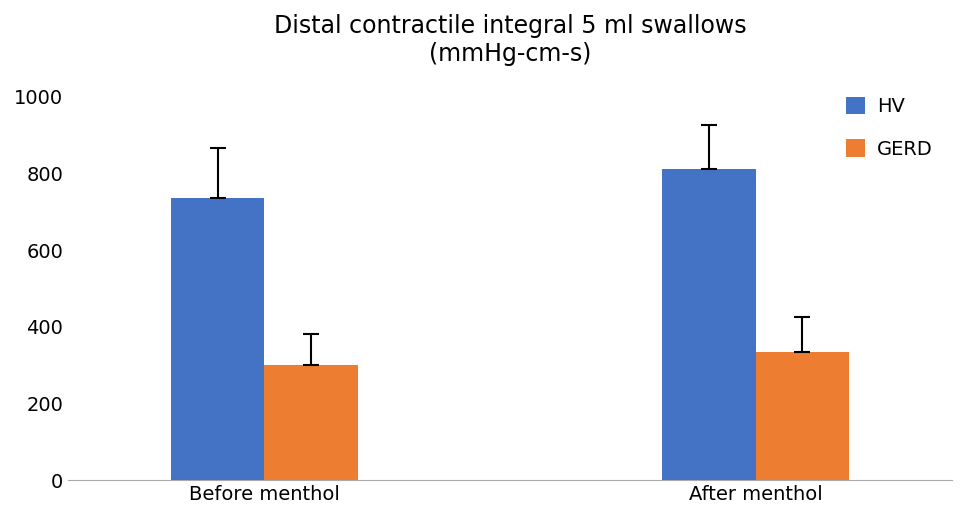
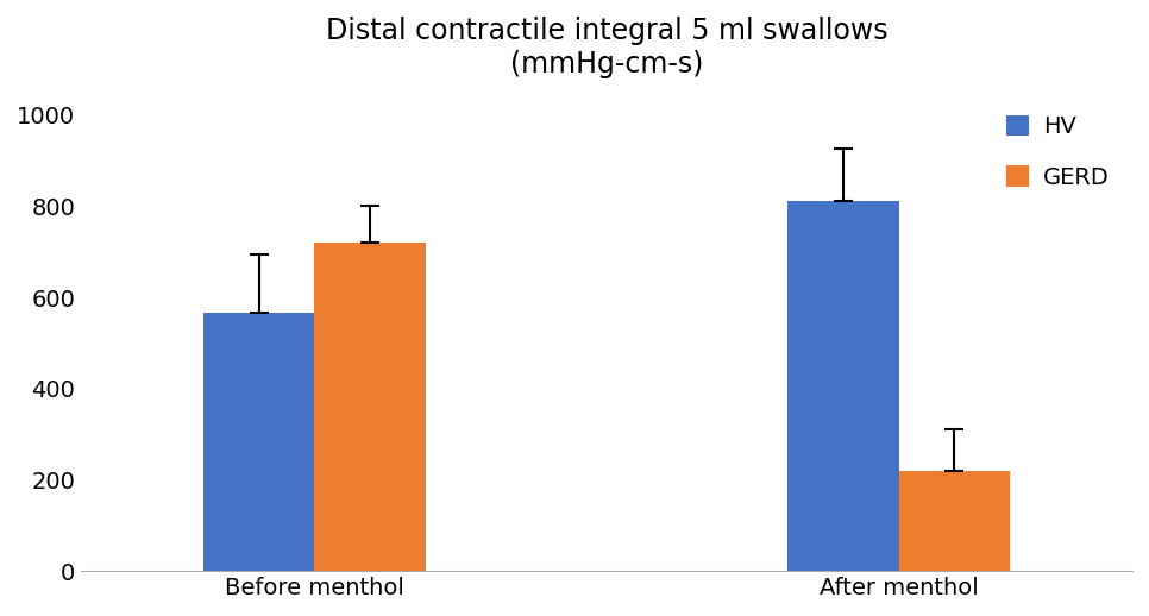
HV/Before menthol: 735 -> 565
GERD/Before menthol: 300 -> 720
GERD/After menthol: 335 -> 220
